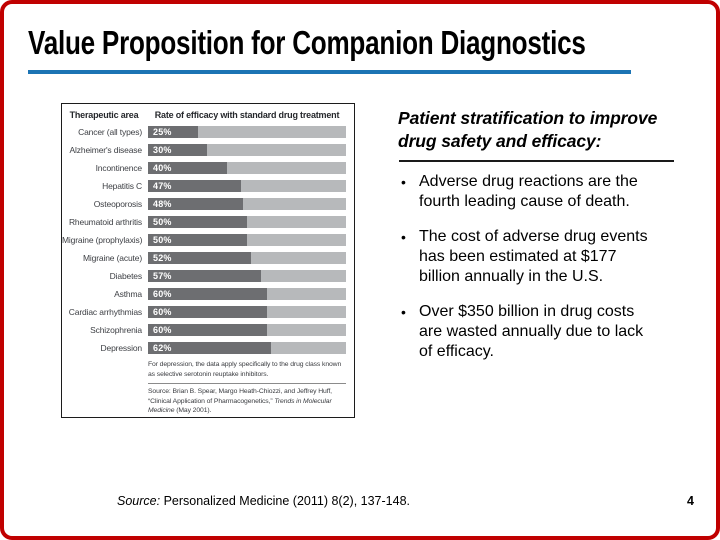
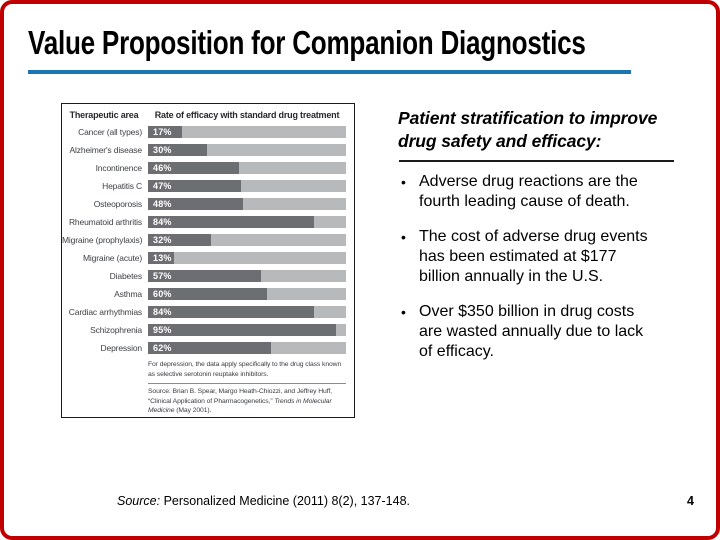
Cancer (all types): 25% -> 17%
Incontinence: 40% -> 46%
Rheumatoid arthritis: 50% -> 84%
Migraine (prophylaxis): 50% -> 32%
Migraine (acute): 52% -> 13%
Cardiac arrhythmias: 60% -> 84%
Schizophrenia: 60% -> 95%
